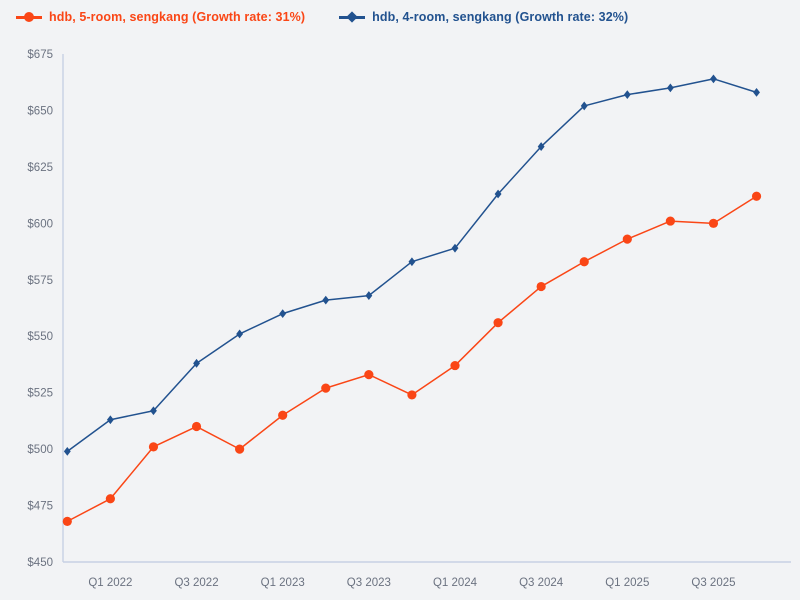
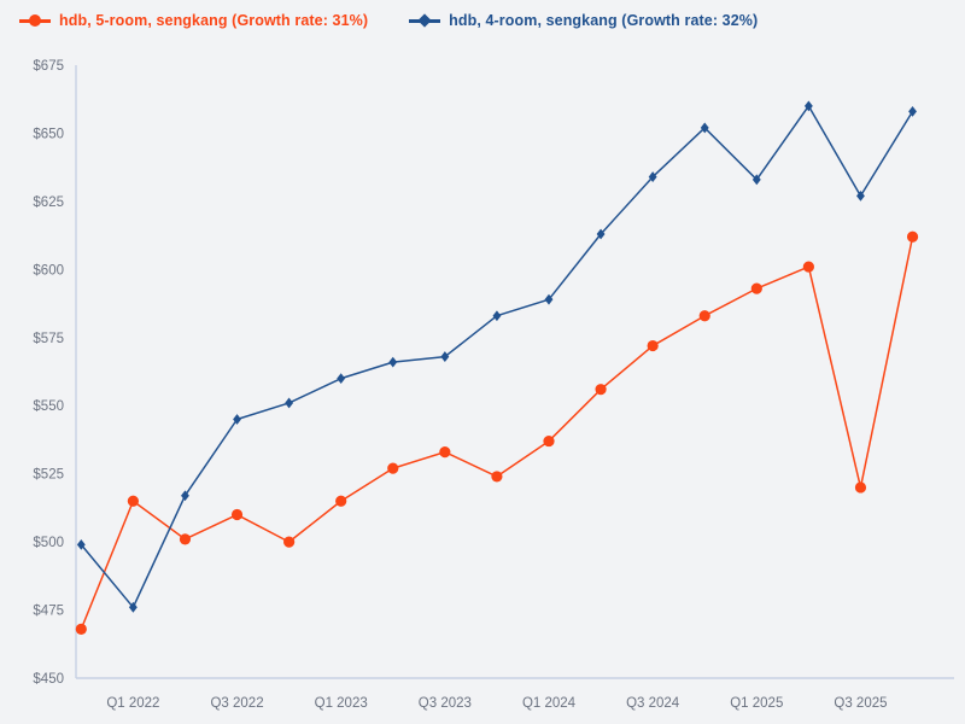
hdb, 5-room, sengkang (Growth rate: 31%)/Q1 2022: $478 -> $515
hdb, 4-room, sengkang (Growth rate: 32%)/Q1 2022: $513 -> $476
hdb, 4-room, sengkang (Growth rate: 32%)/Q3 2022: $538 -> $545
hdb, 4-room, sengkang (Growth rate: 32%)/Q1 2025: $657 -> $633
hdb, 5-room, sengkang (Growth rate: 31%)/Q3 2025: $600 -> $520
hdb, 4-room, sengkang (Growth rate: 32%)/Q3 2025: $664 -> $627
